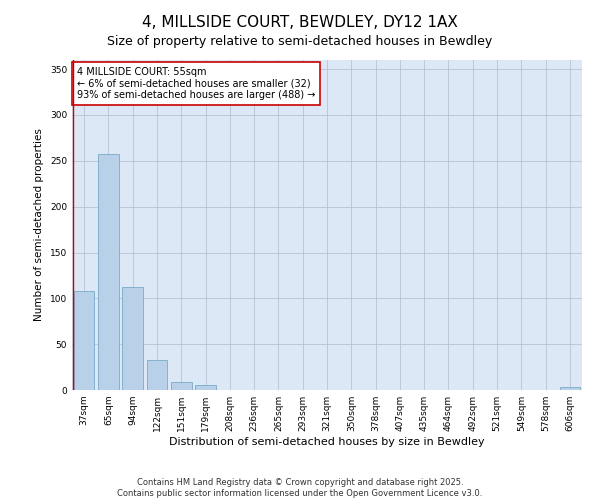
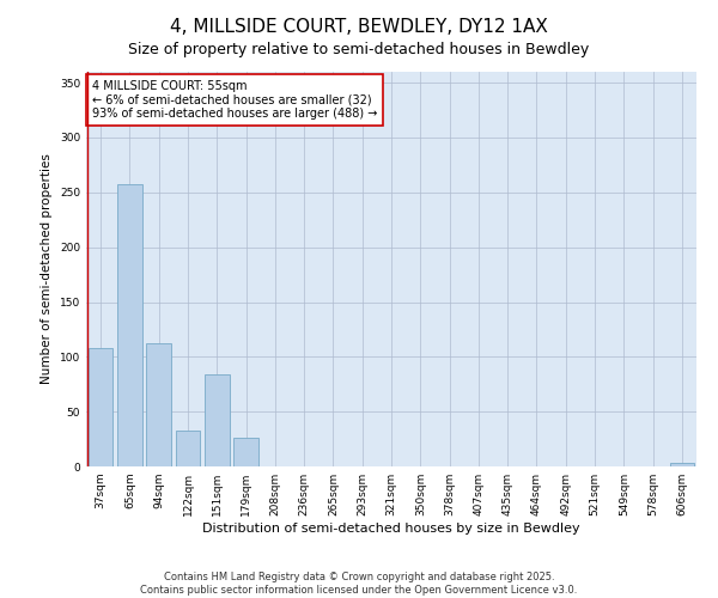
151sqm: 9 -> 84
179sqm: 5 -> 26
